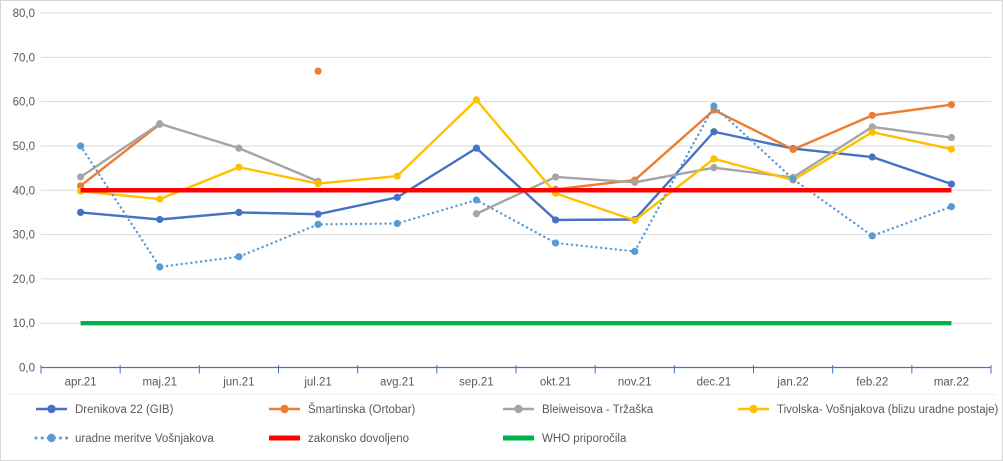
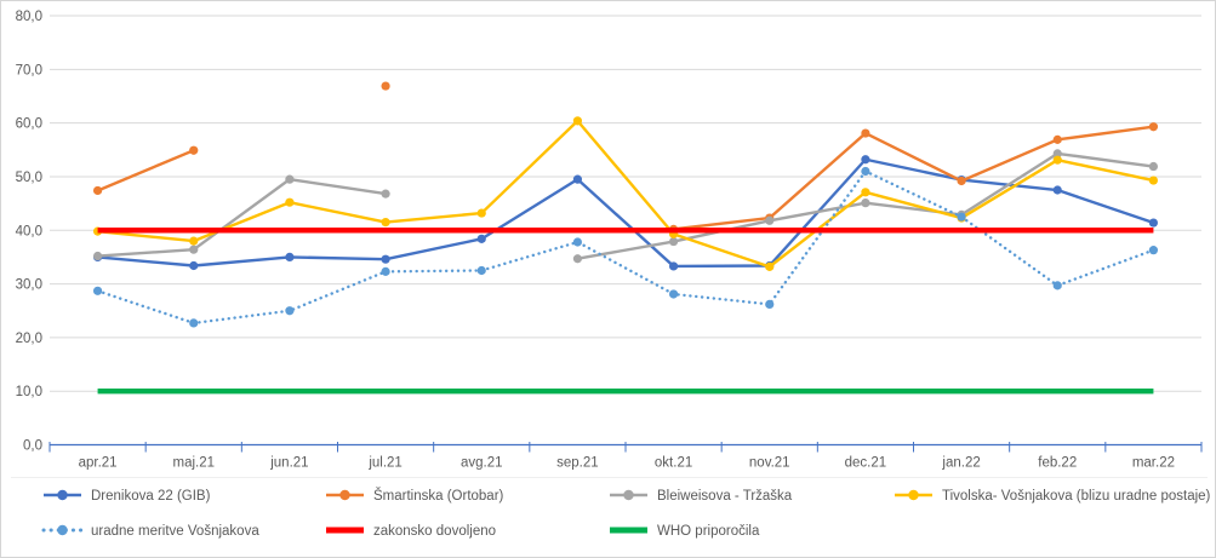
Šmartinska (Ortobar)/apr.21: 41 -> 47
Bleiweisova - Tržaška/apr.21: 43 -> 35
uradne meritve Vošnjakova/apr.21: 50 -> 29
Bleiweisova - Tržaška/maj.21: 55 -> 36
Bleiweisova - Tržaška/jul.21: 42 -> 47
Bleiweisova - Tržaška/okt.21: 43 -> 38
uradne meritve Vošnjakova/dec.21: 59 -> 51
